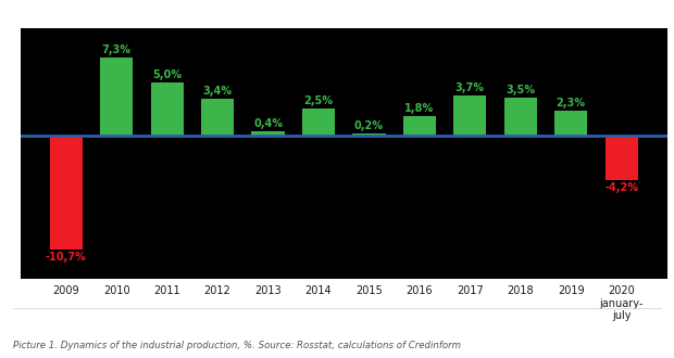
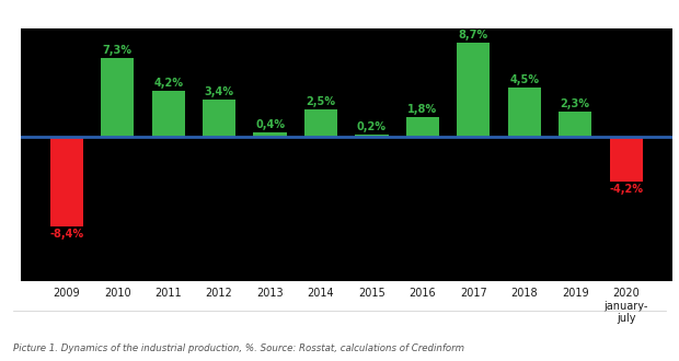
2009: -10,7% -> -8,4%
2011: 5,0% -> 4,2%
2017: 3,7% -> 8,7%
2018: 3,5% -> 4,5%
